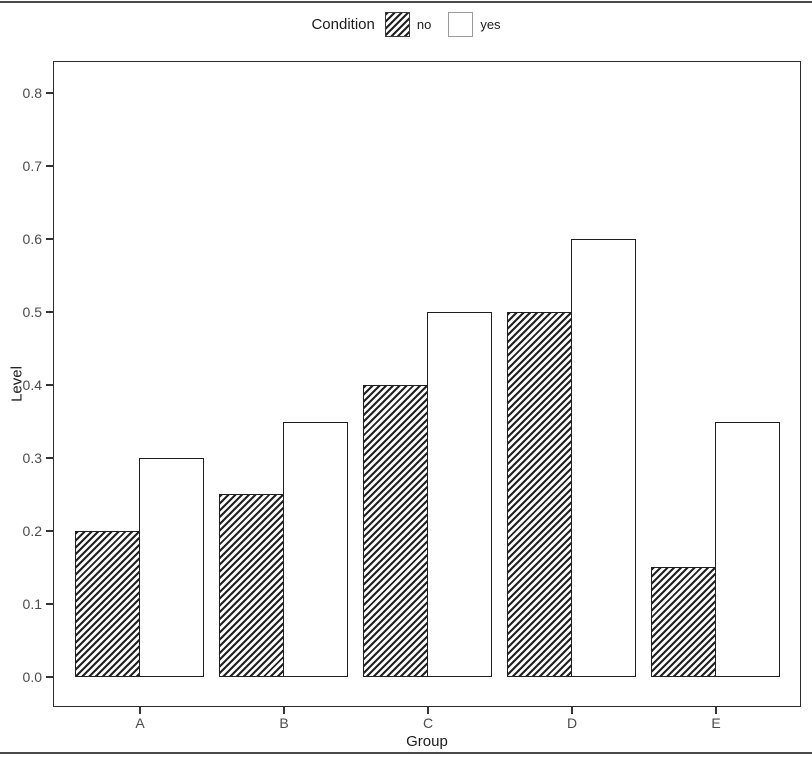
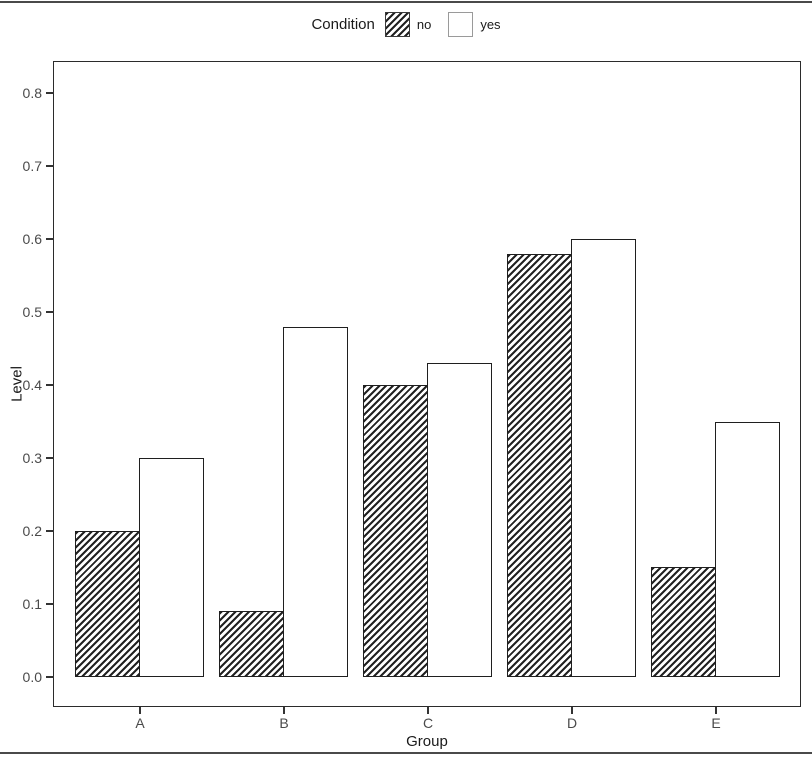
no/B: 0.25 -> 0.09
yes/B: 0.35 -> 0.48
yes/C: 0.50 -> 0.43
no/D: 0.50 -> 0.58
